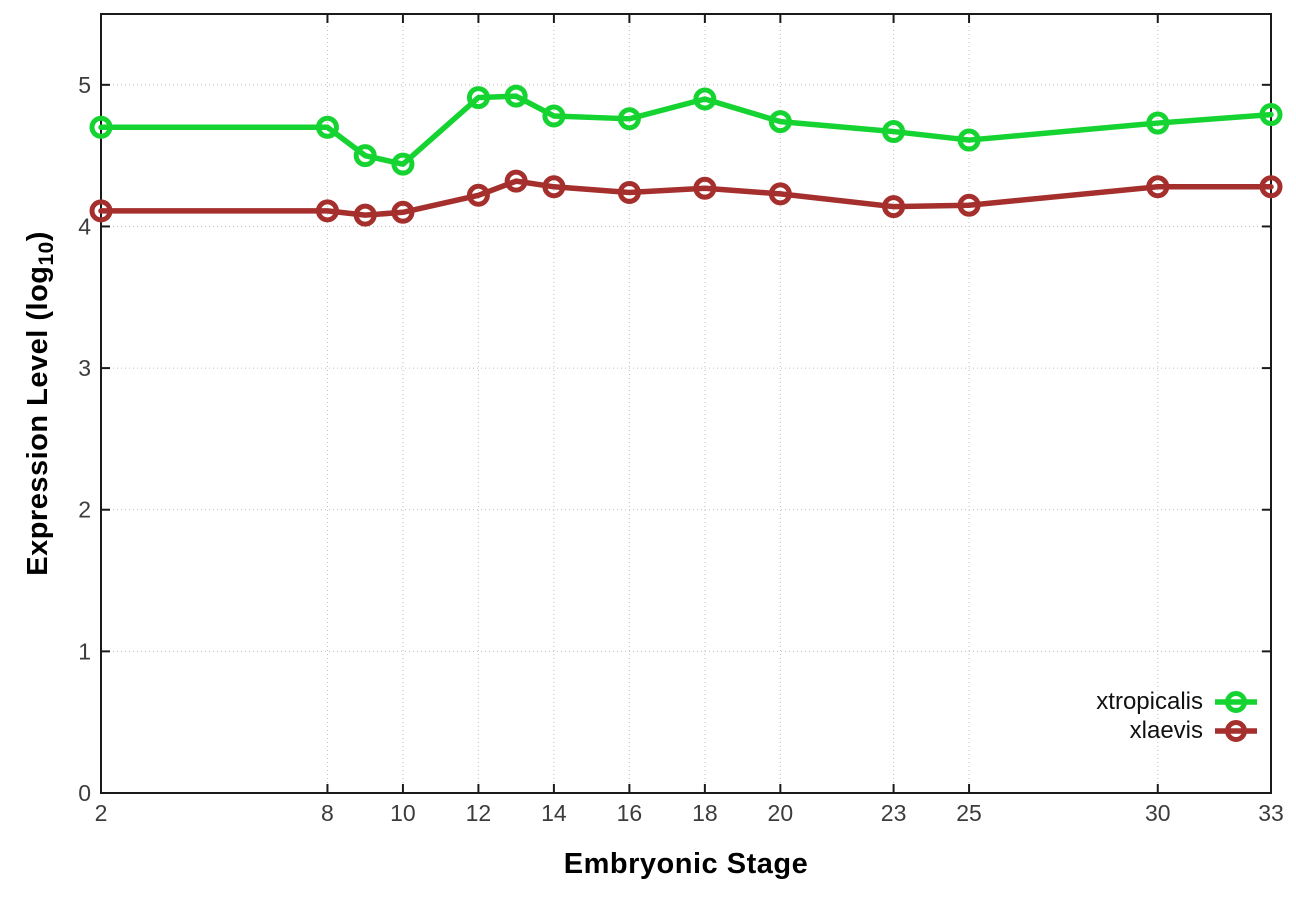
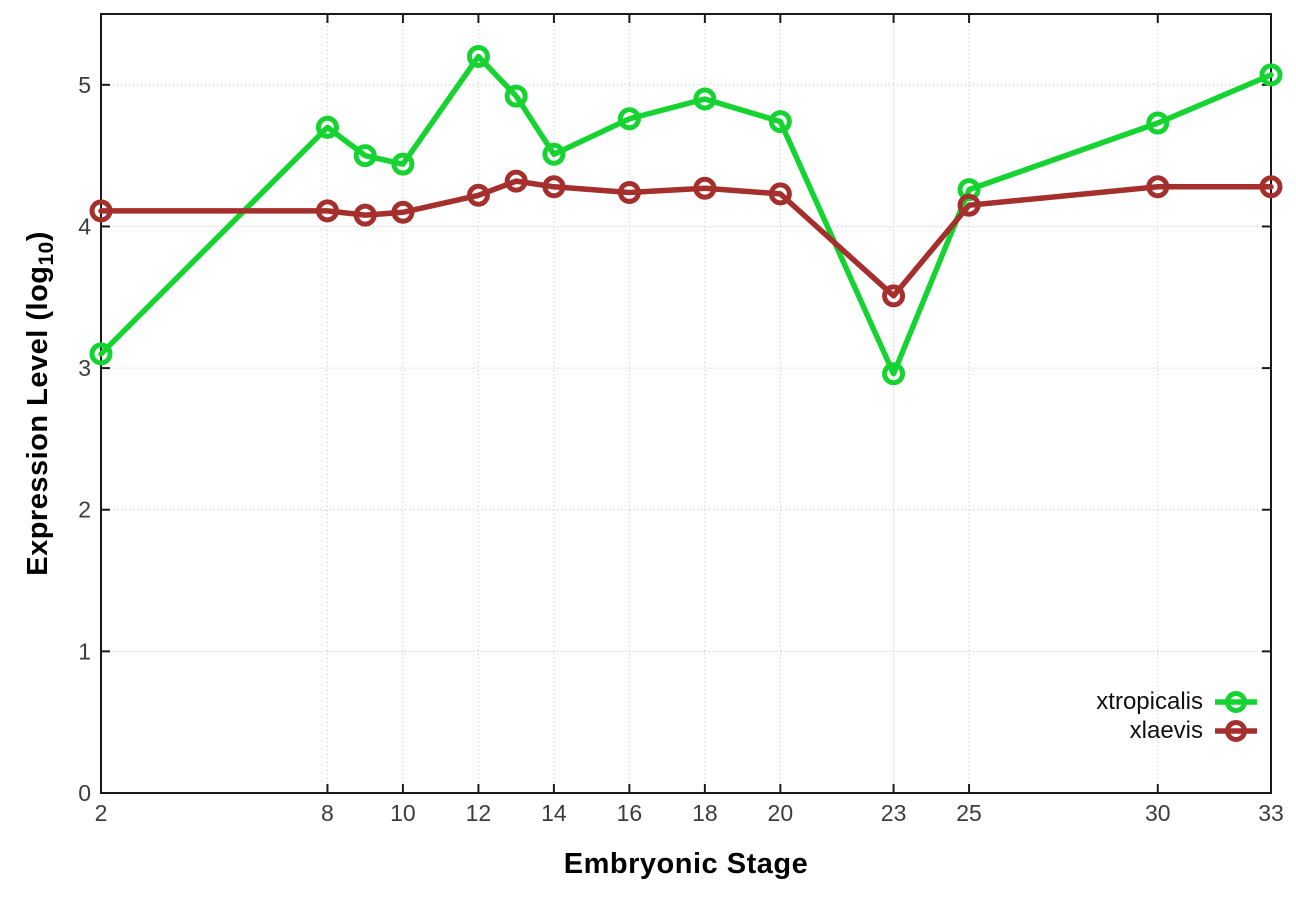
xtropicalis/2: 4.70 -> 3.10
xtropicalis/12: 4.91 -> 5.20
xtropicalis/14: 4.78 -> 4.51
xtropicalis/23: 4.67 -> 2.96
xlaevis/23: 4.14 -> 3.51
xtropicalis/25: 4.61 -> 4.26
xtropicalis/33: 4.79 -> 5.07
